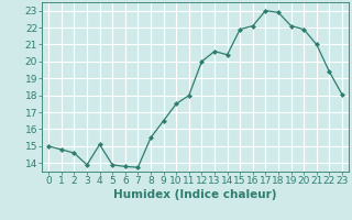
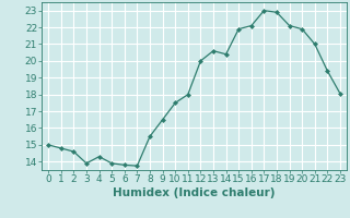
4: 15.1 -> 14.3
